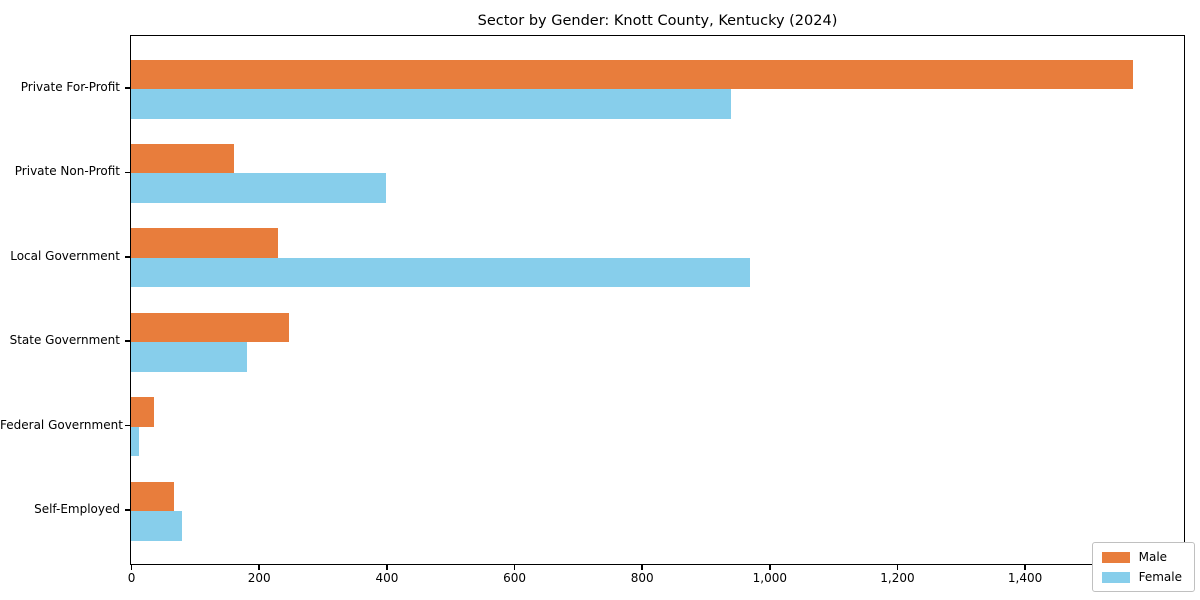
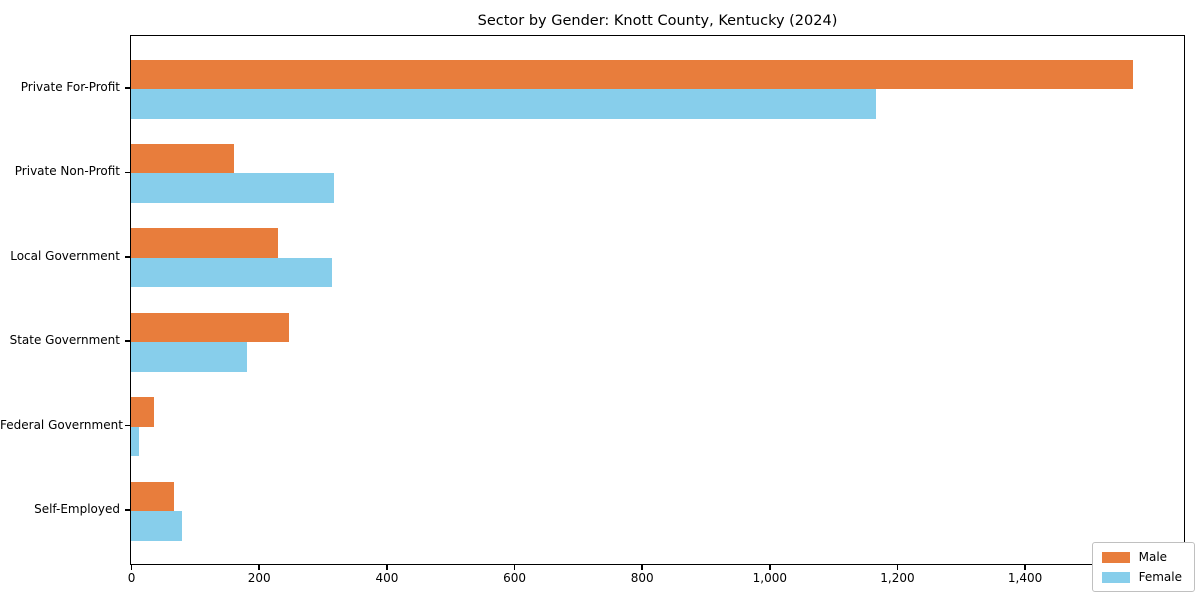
Female/Private For-Profit: 940 -> 1170
Female/Private Non-Profit: 400 -> 320
Female/Local Government: 970 -> 320
